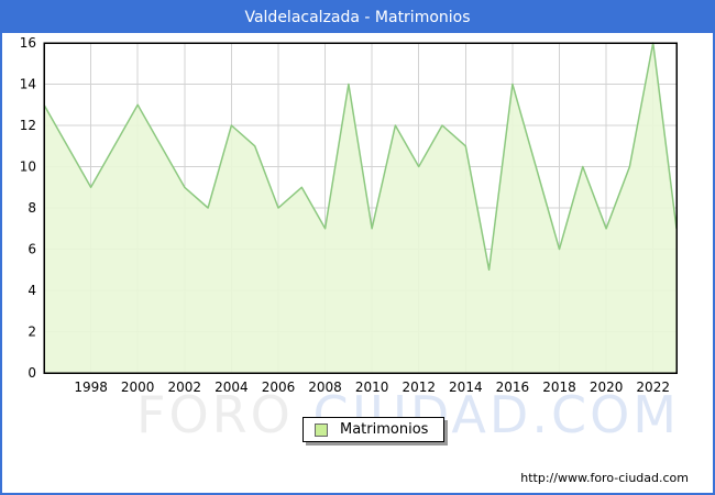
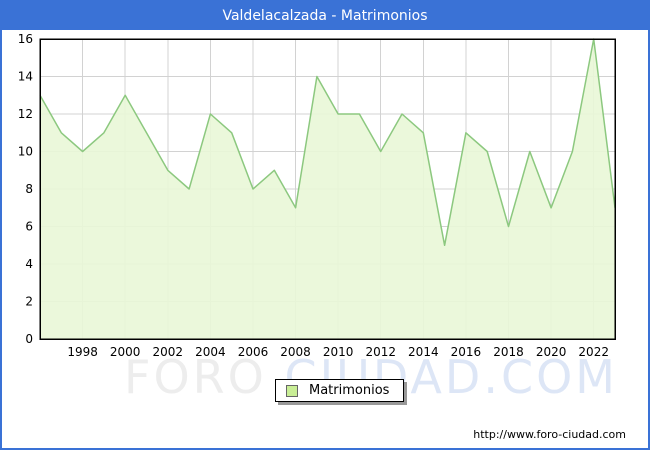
1998: 9 -> 10
2010: 7 -> 12
2016: 14 -> 11
